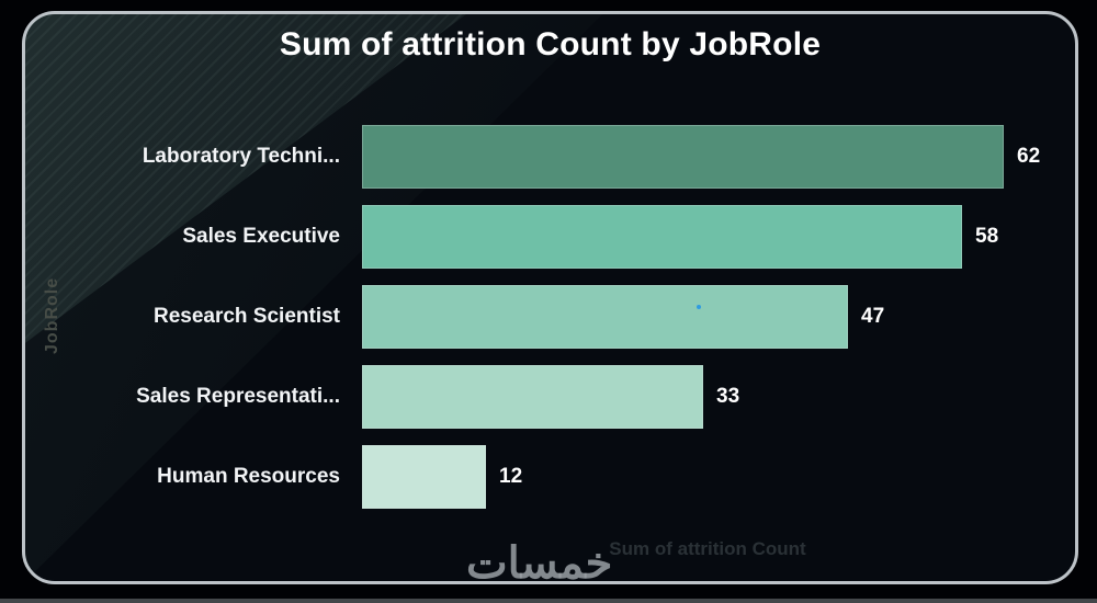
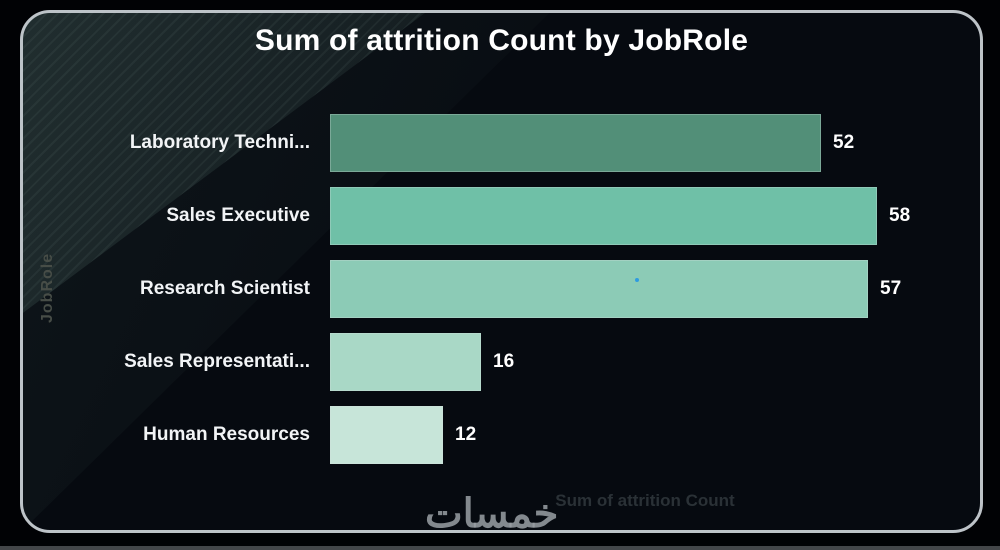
Laboratory Techni...: 62 -> 52
Research Scientist: 47 -> 57
Sales Representati...: 33 -> 16
